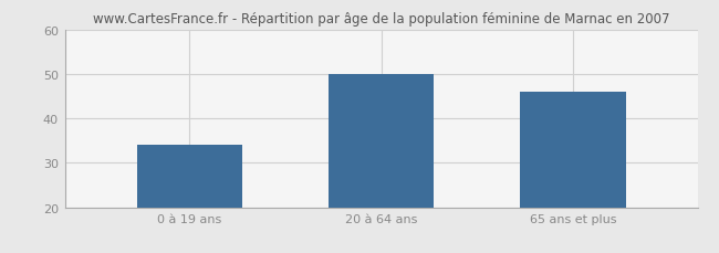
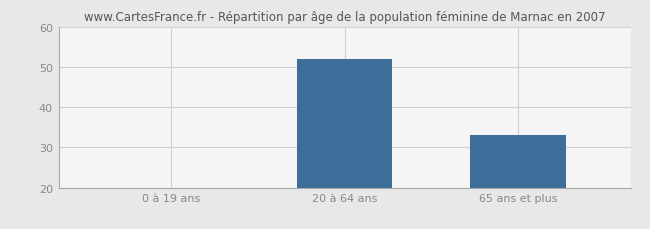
0 à 19 ans: 34 -> 20
20 à 64 ans: 50 -> 52
65 ans et plus: 46 -> 33
